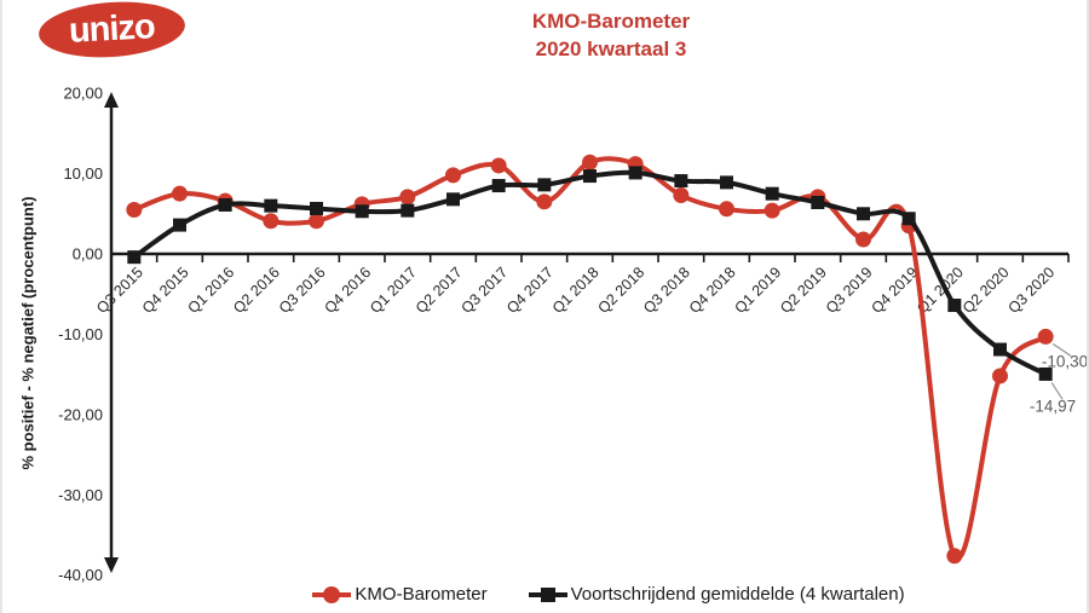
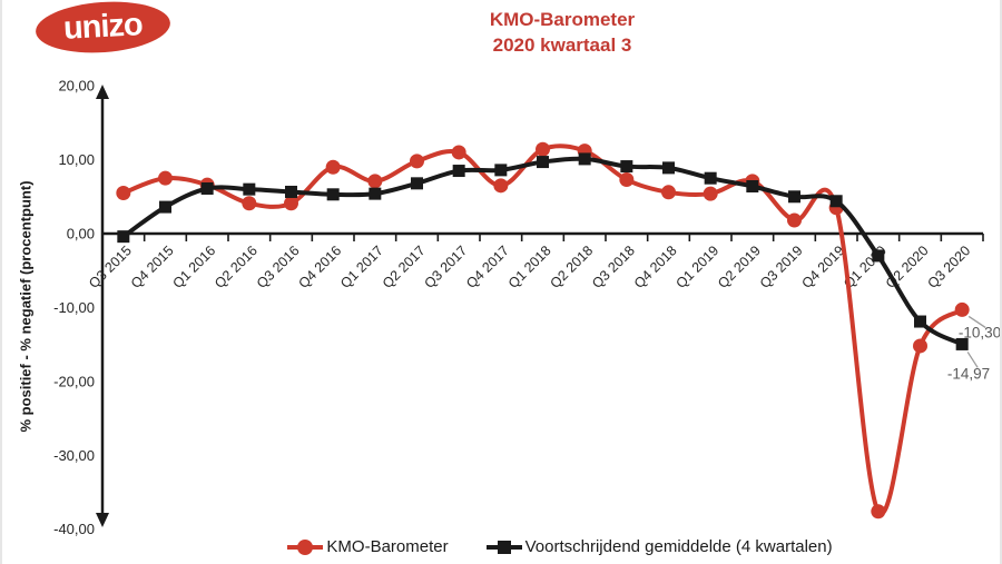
KMO-Barometer/Q4 2016: 6 -> 9
Voortschrijdend gemiddelde (4 kwartalen)/Q1 2020: -6 -> -3
